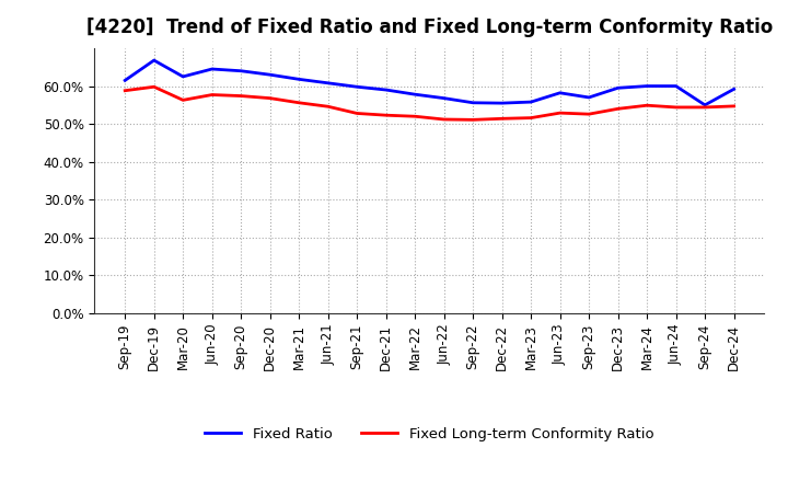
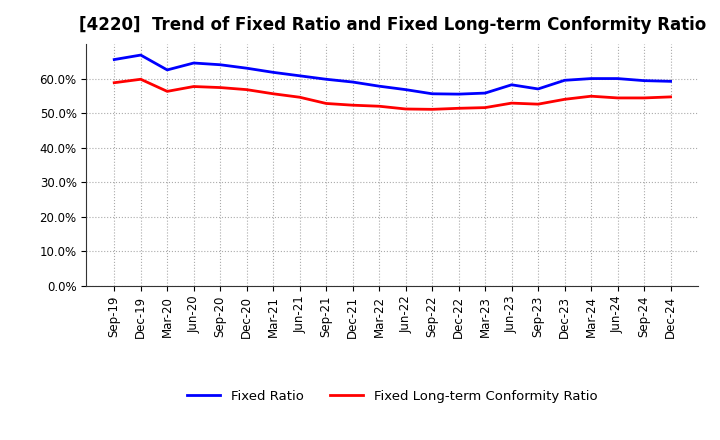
Fixed Ratio/Sep-19: 61.5% -> 65.5%
Fixed Ratio/Sep-24: 55.0% -> 59.4%
